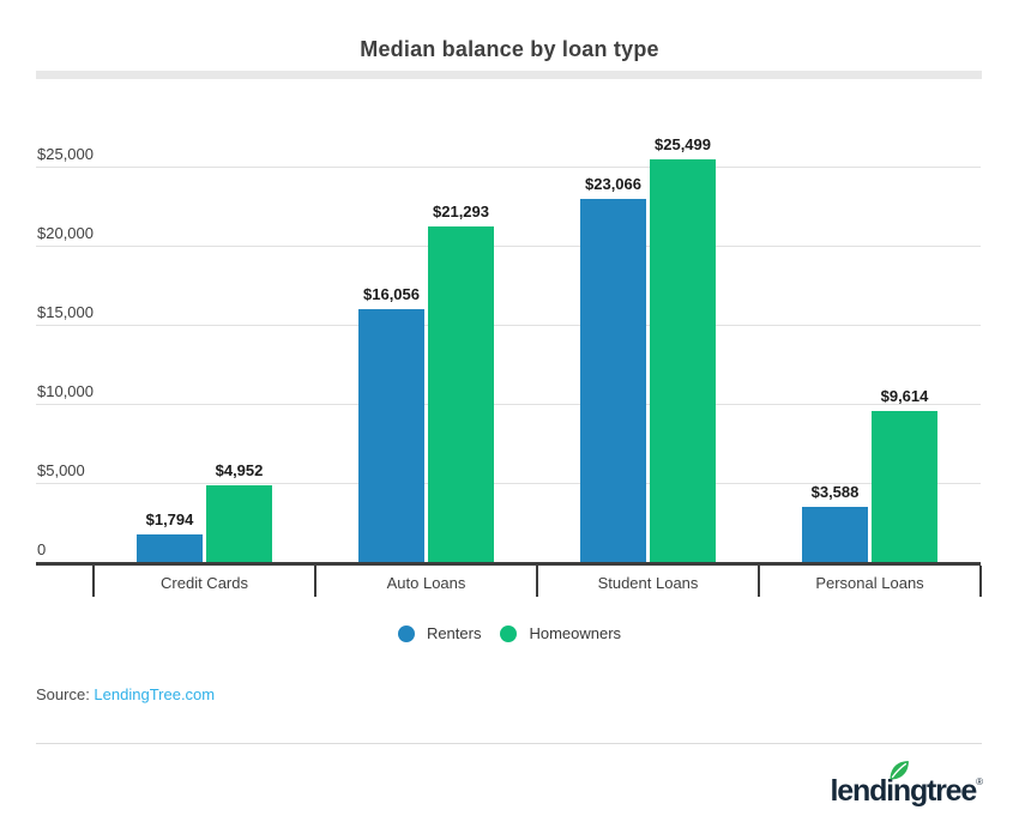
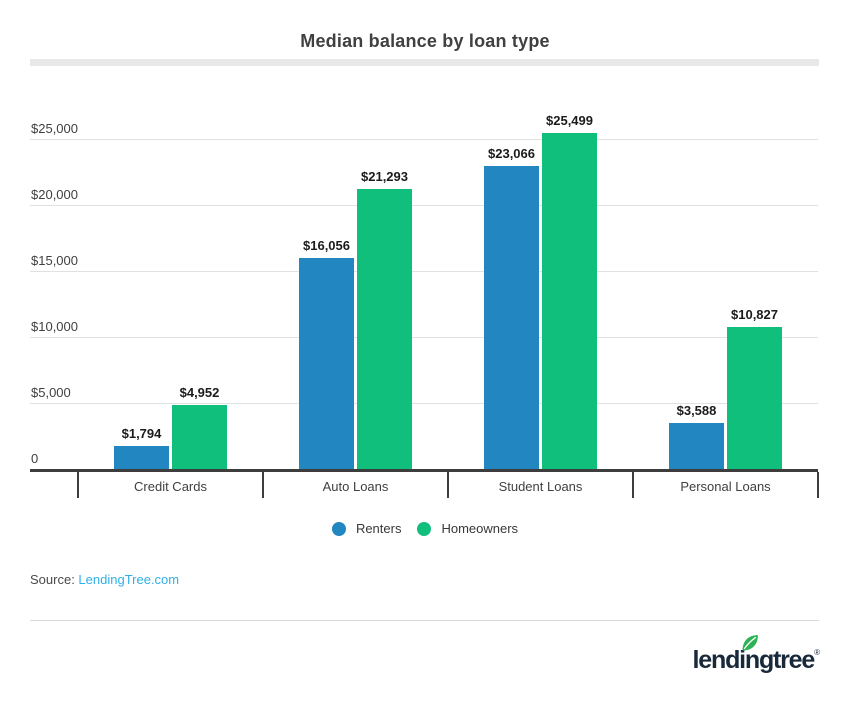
Homeowners/Personal Loans: $9,614 -> $10,827
